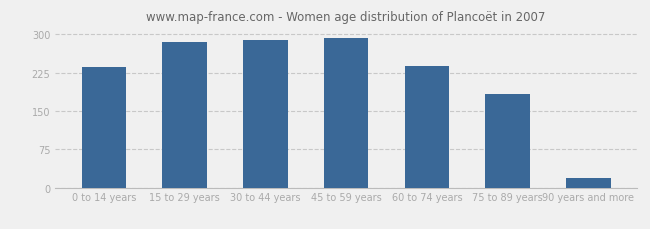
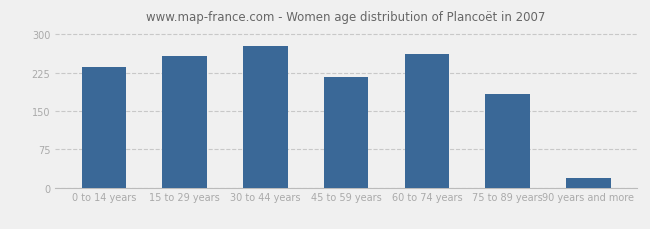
15 to 29 years: 284 -> 258
30 to 44 years: 288 -> 278
45 to 59 years: 293 -> 216
60 to 74 years: 237 -> 262
